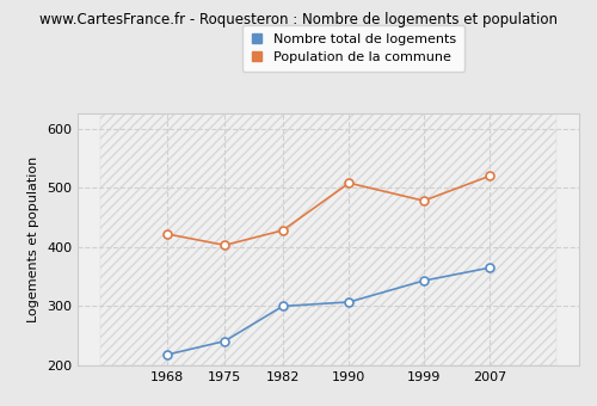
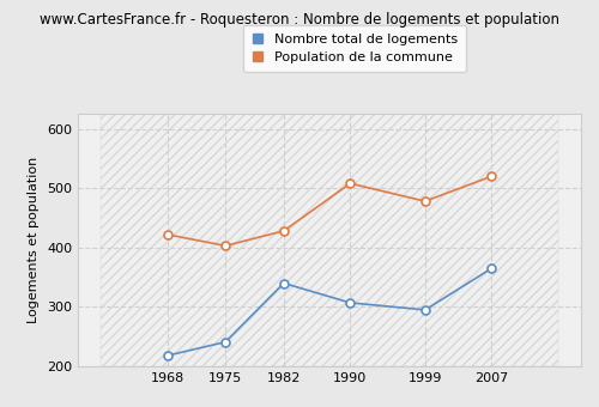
Nombre total de logements/1982: 300 -> 340
Nombre total de logements/1999: 343 -> 295
